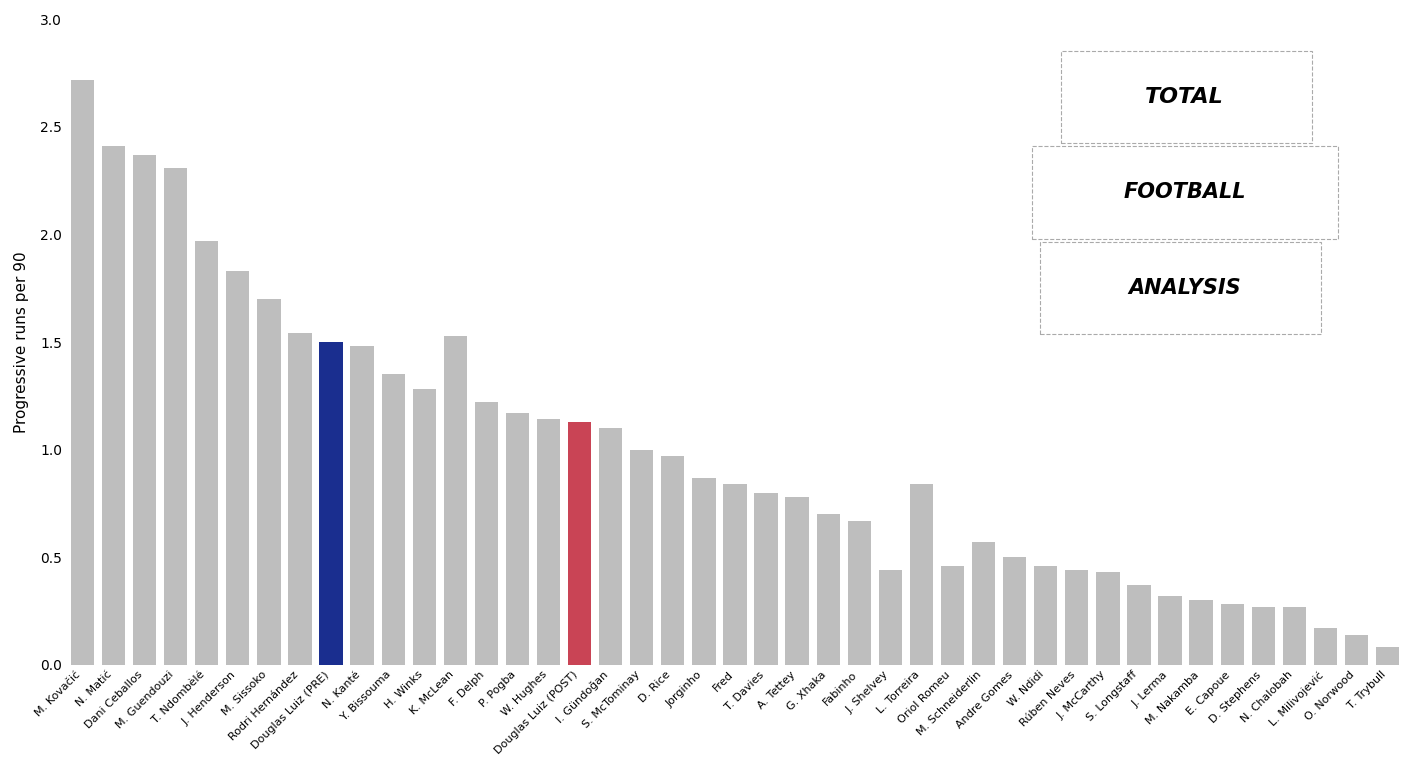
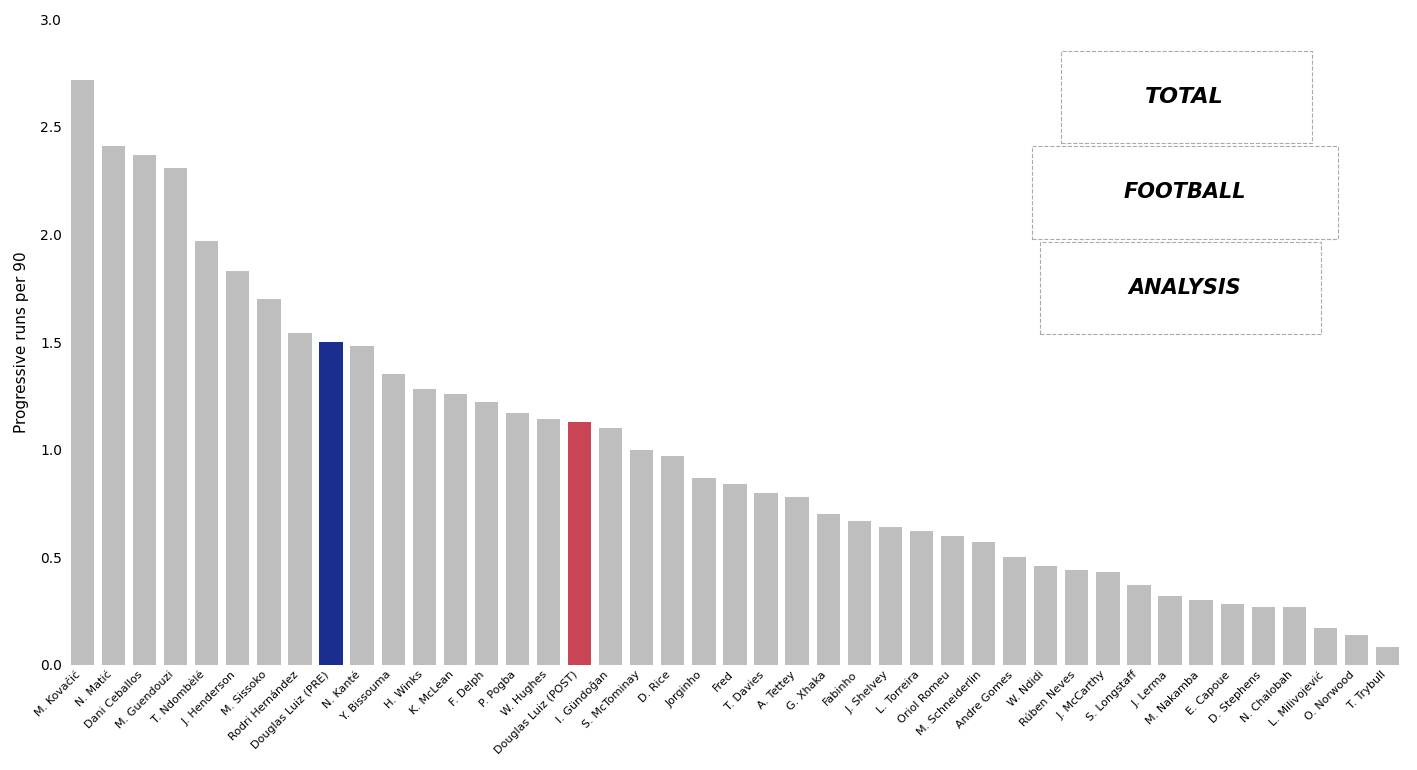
K. McLean: 1.53 -> 1.26
J. Shelvey: 0.44 -> 0.64
L. Torreira: 0.84 -> 0.62
Oriol Romeu: 0.46 -> 0.60
